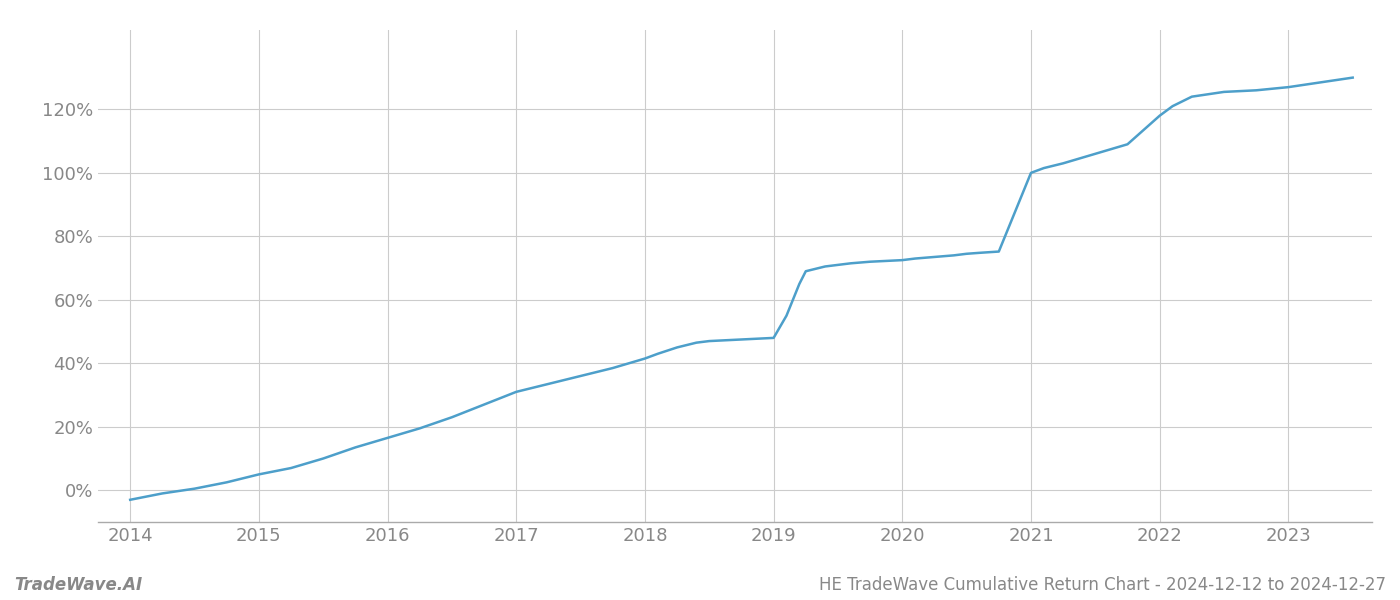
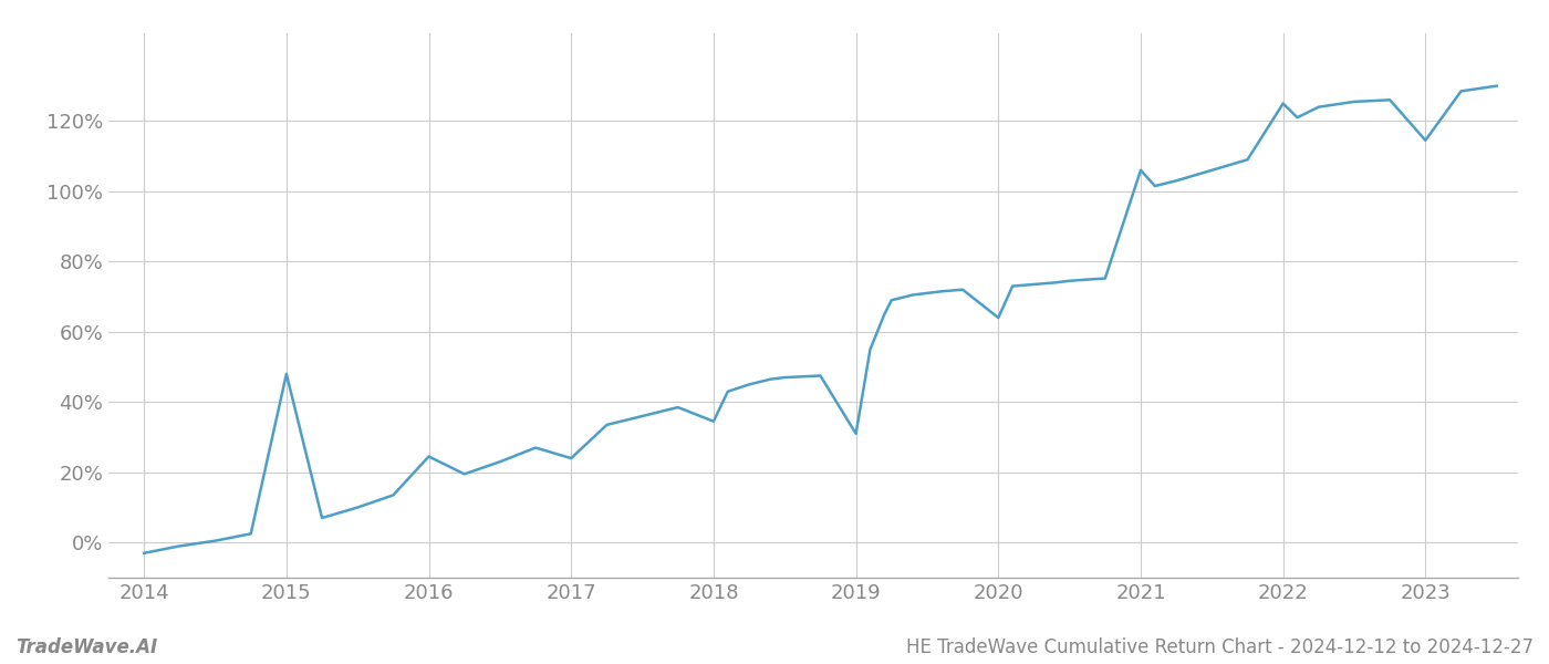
2015: 5.0% -> 48.0%
2016: 16.5% -> 24.5%
2017: 31.0% -> 24.0%
2018: 41.5% -> 34.5%
2019: 48.0% -> 31.0%
2020: 72.5% -> 64.0%
2021: 100.0% -> 106.0%
2022: 118.0% -> 125.0%
2023: 127.0% -> 114.5%
